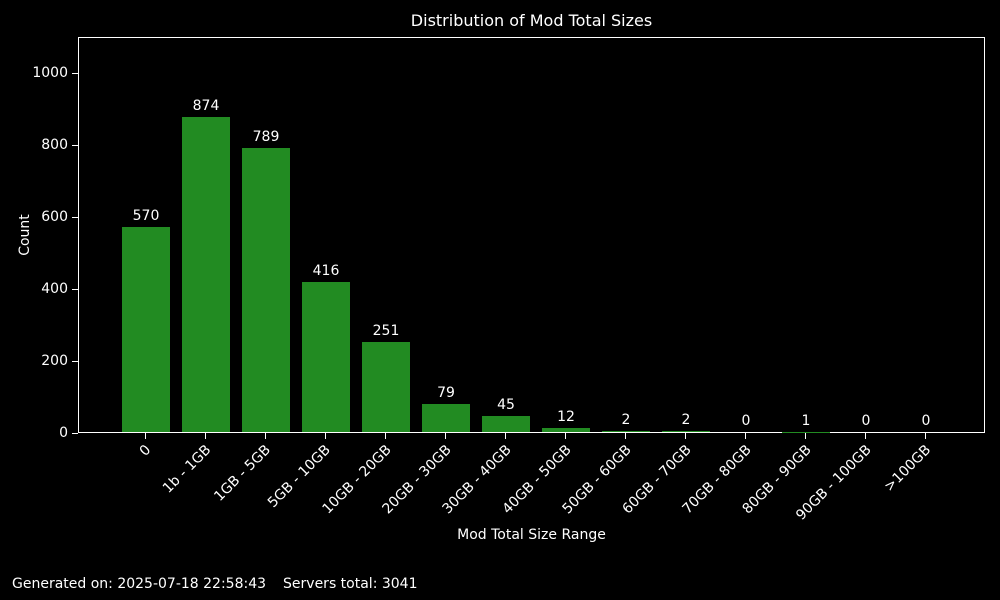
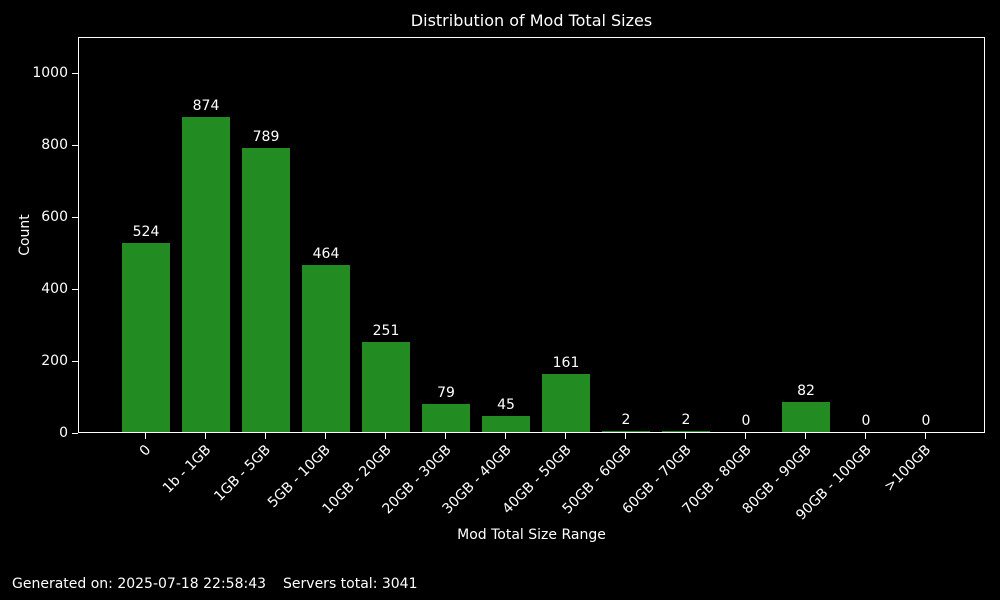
0: 570 -> 524
5GB - 10GB: 416 -> 464
40GB - 50GB: 12 -> 161
80GB - 90GB: 1 -> 82
